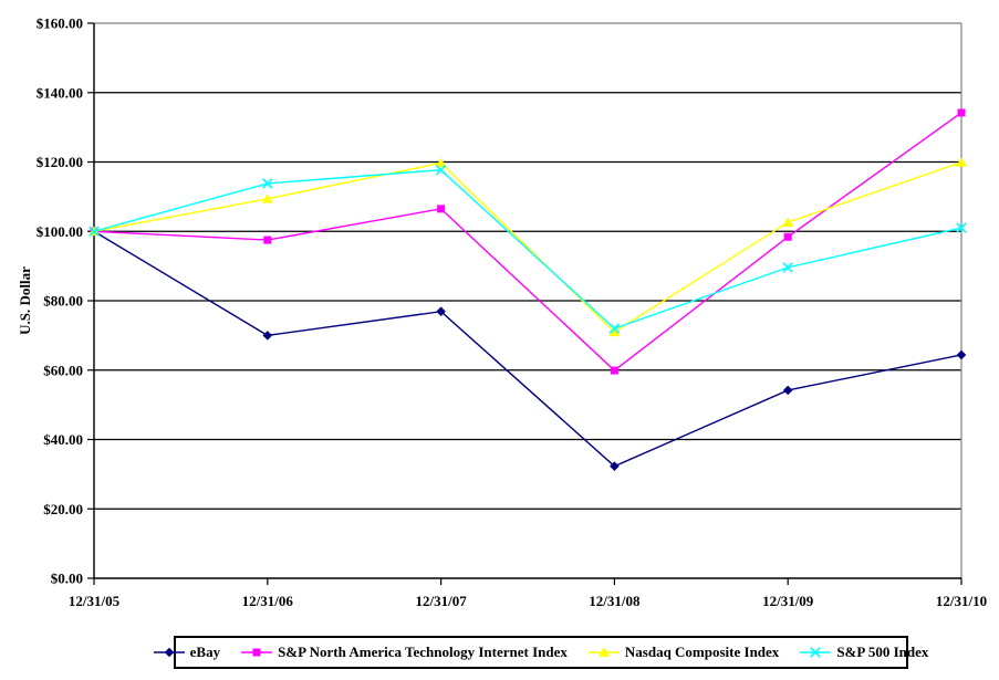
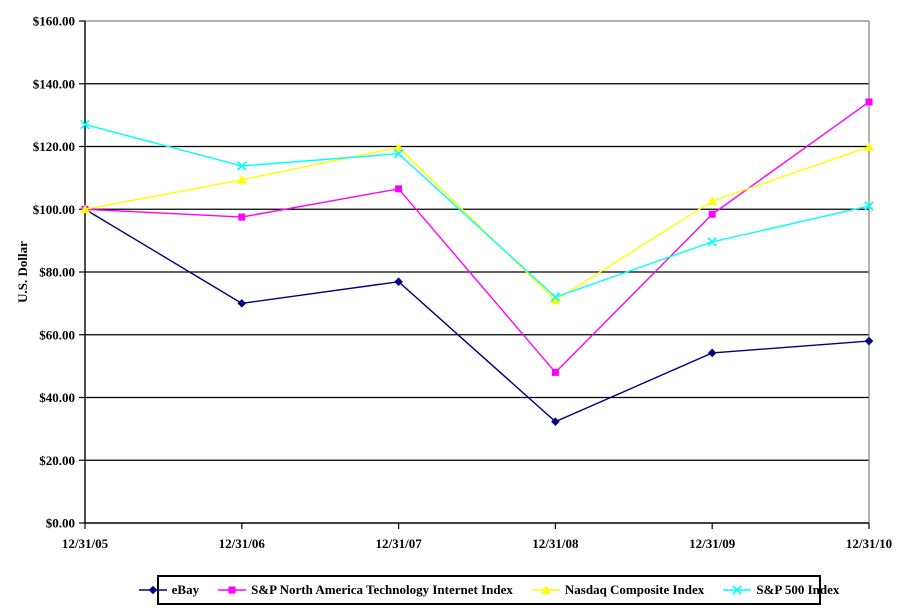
S&P 500 Index/12/31/05: $100 -> $127
S&P North America Technology Internet Index/12/31/08: $60 -> $48
eBay/12/31/10: $64 -> $58
